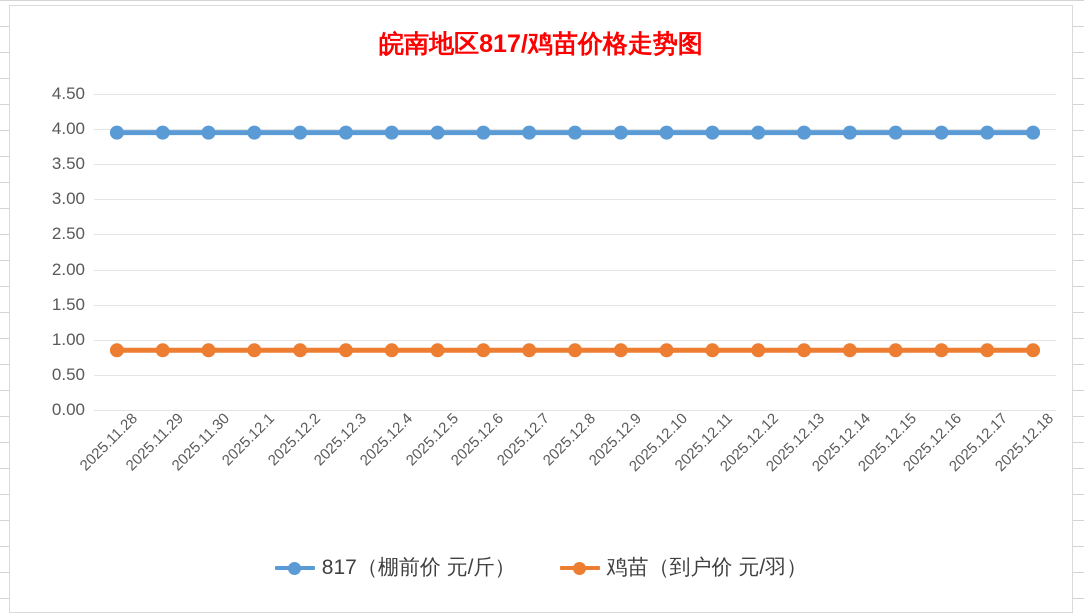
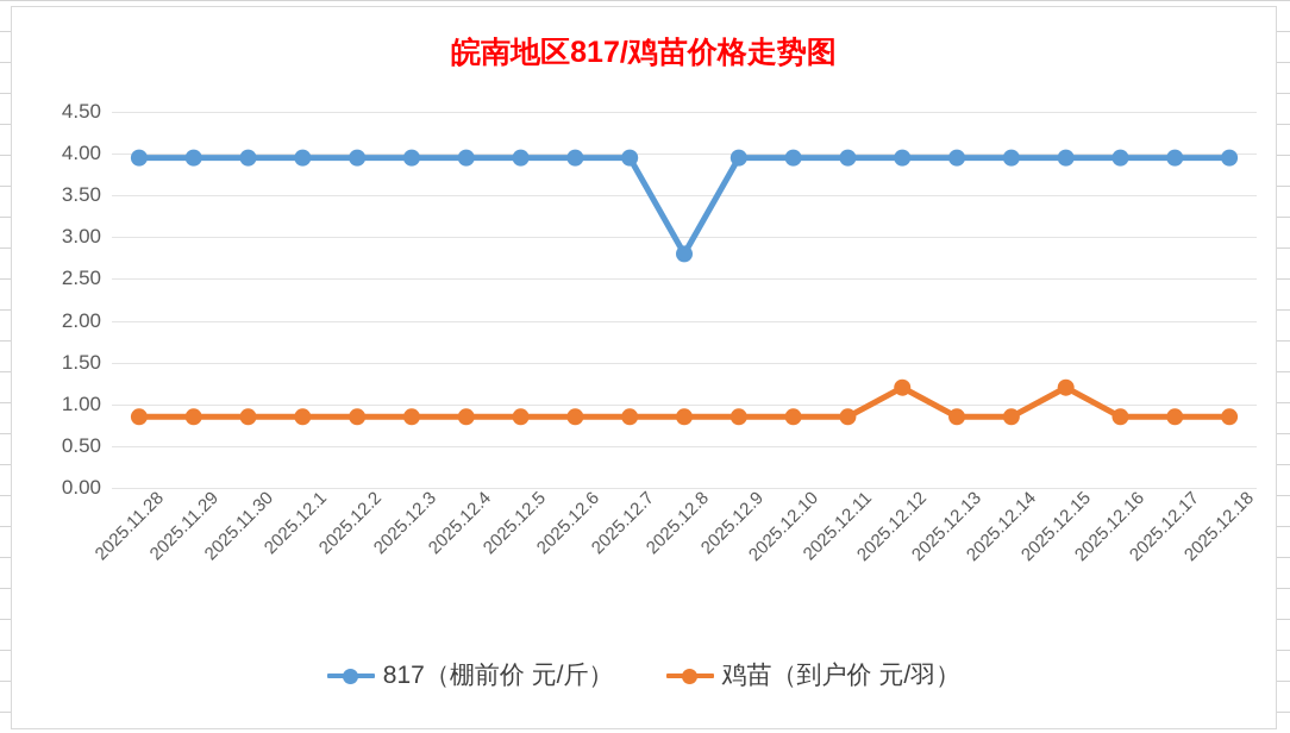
817（棚前价 元/斤）/2025.12.8: 4.0 -> 2.8
鸡苗（到户价 元/羽）/2025.12.12: 0.8 -> 1.2
鸡苗（到户价 元/羽）/2025.12.15: 0.8 -> 1.2
